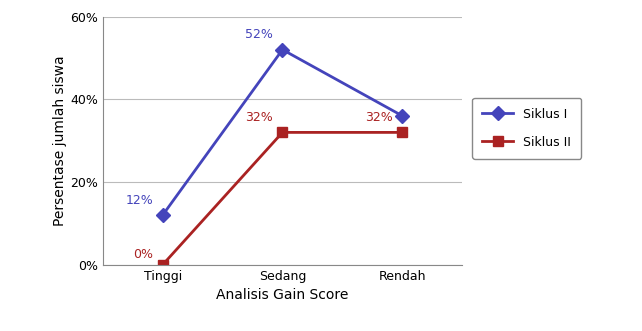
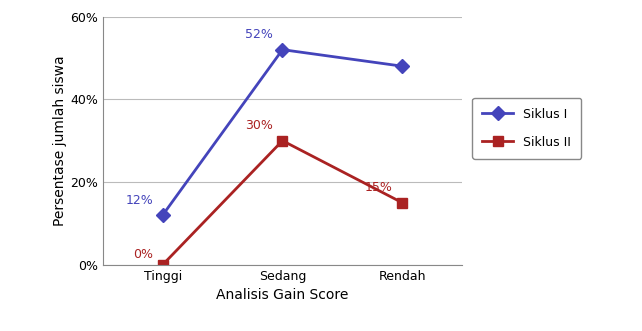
Siklus II/Sedang: 32% -> 30%
Siklus I/Rendah: 36% -> 48%
Siklus II/Rendah: 32% -> 15%
